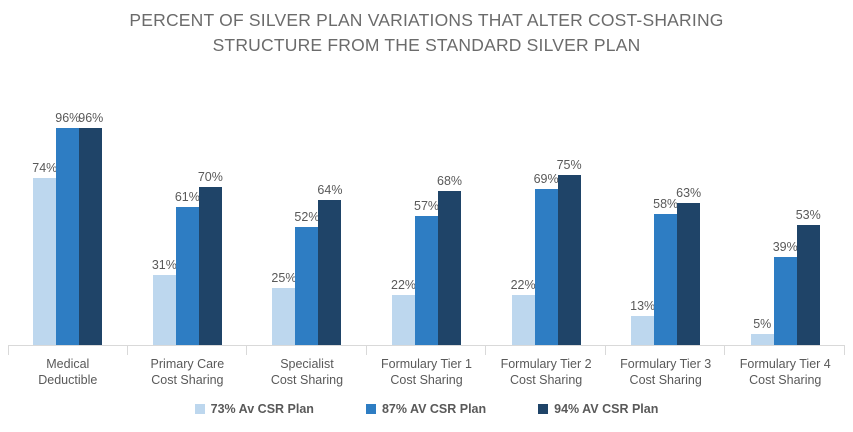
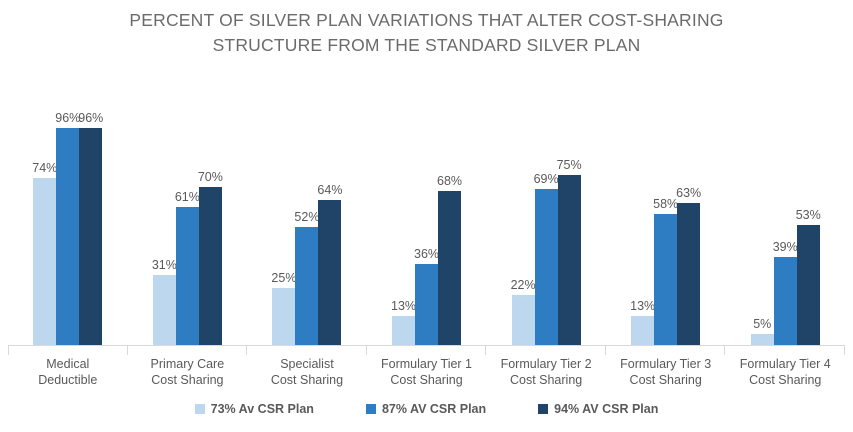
73% Av CSR Plan/Formulary Tier 1 Cost Sharing: 22% -> 13%
87% AV CSR Plan/Formulary Tier 1 Cost Sharing: 57% -> 36%
